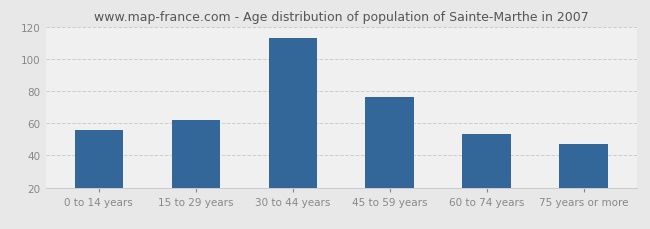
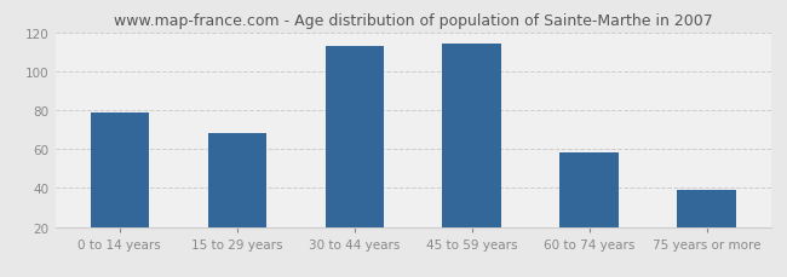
0 to 14 years: 56 -> 79
15 to 29 years: 62 -> 68
45 to 59 years: 76 -> 114
60 to 74 years: 53 -> 58
75 years or more: 47 -> 39
